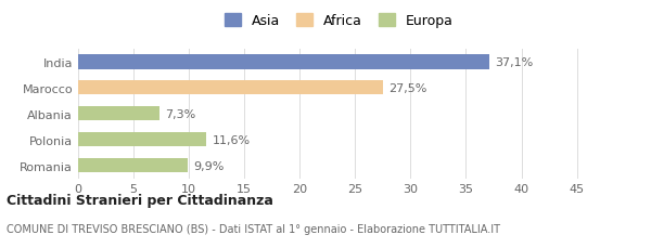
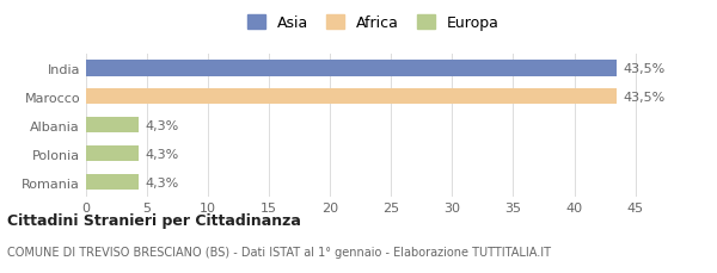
India: 37,1% -> 43,5%
Marocco: 27,5% -> 43,5%
Albania: 7,3% -> 4,3%
Polonia: 11,6% -> 4,3%
Romania: 9,9% -> 4,3%
